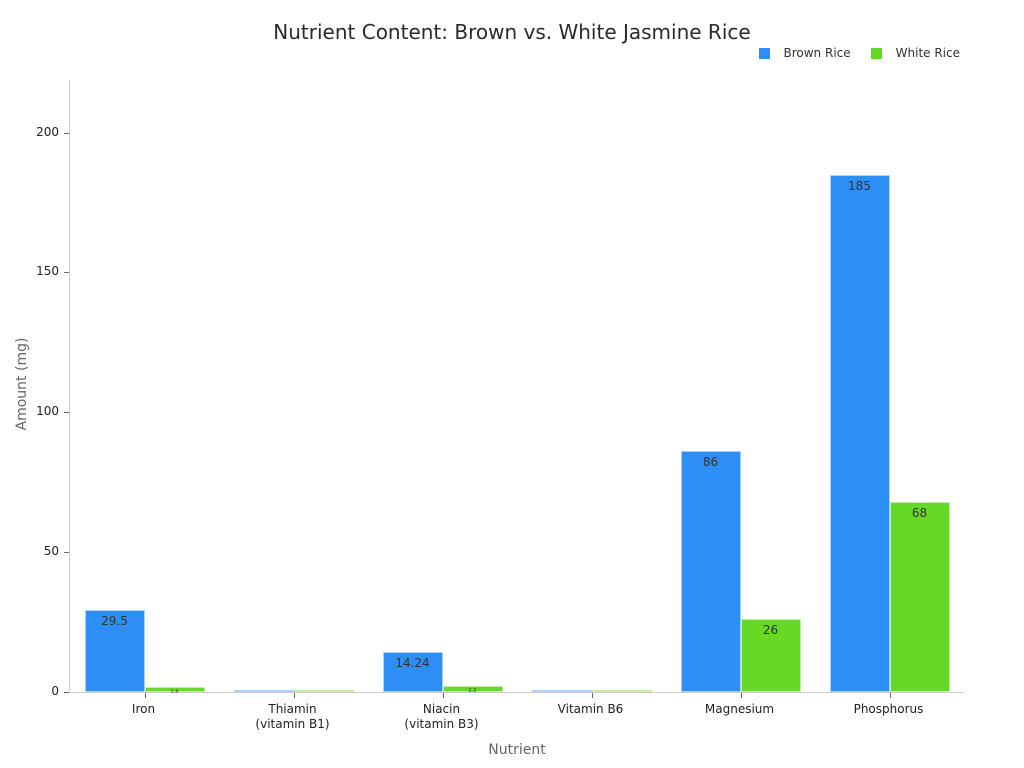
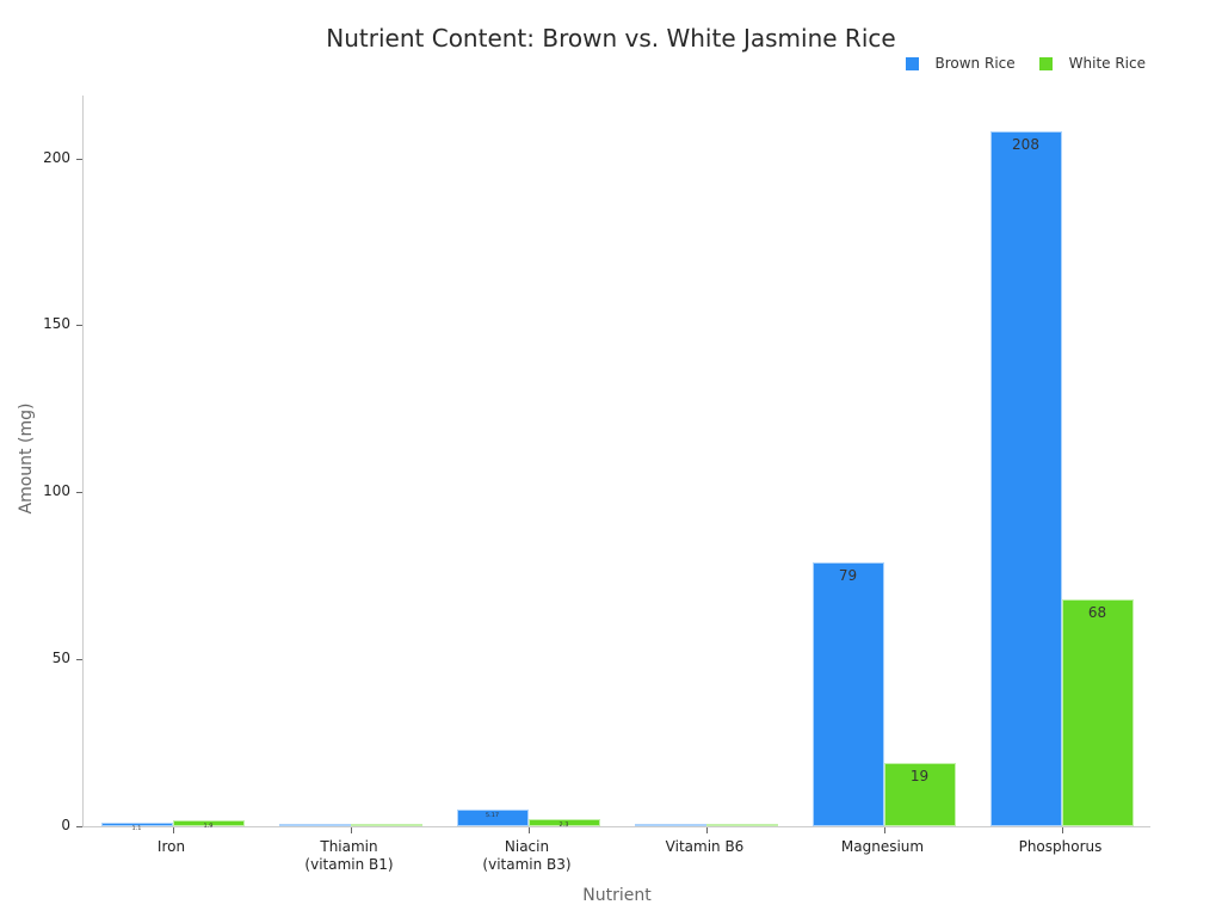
Brown Rice/Iron: 29.5 -> 1.1
Brown Rice/Niacin (vitamin B3): 14.24 -> 5.17
Brown Rice/Magnesium: 86 -> 79
White Rice/Magnesium: 26 -> 19
Brown Rice/Phosphorus: 185 -> 208
